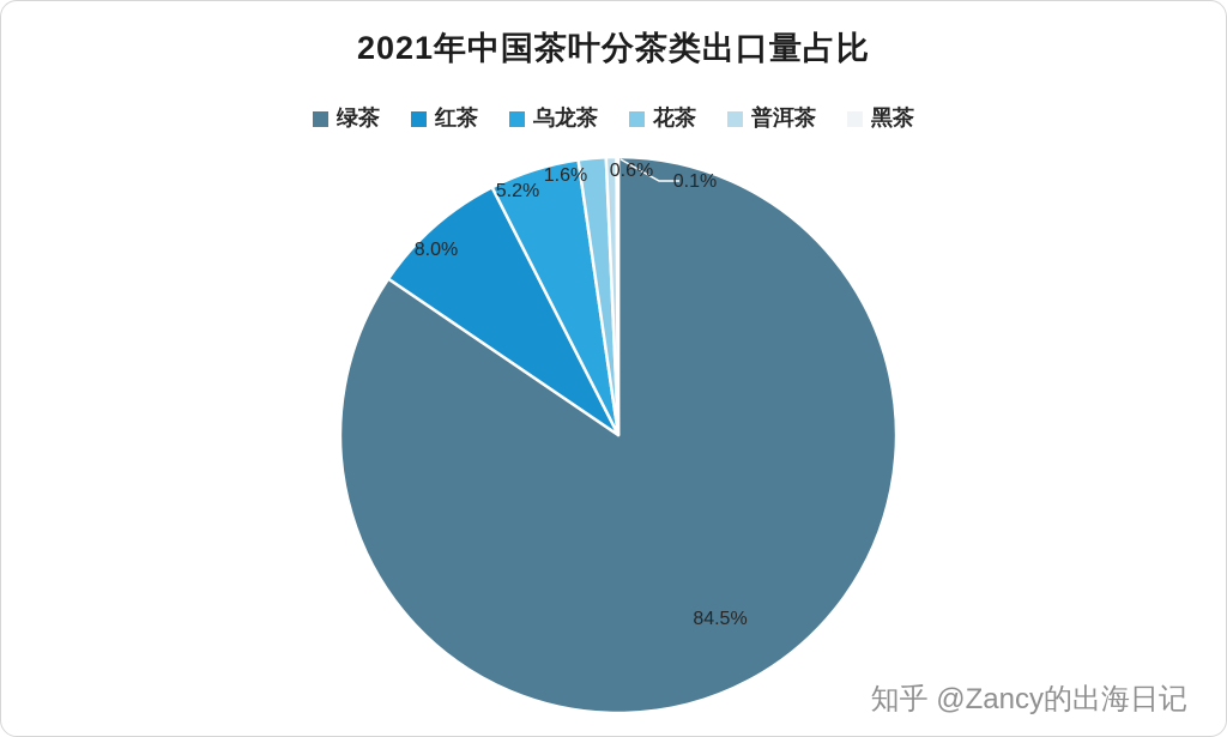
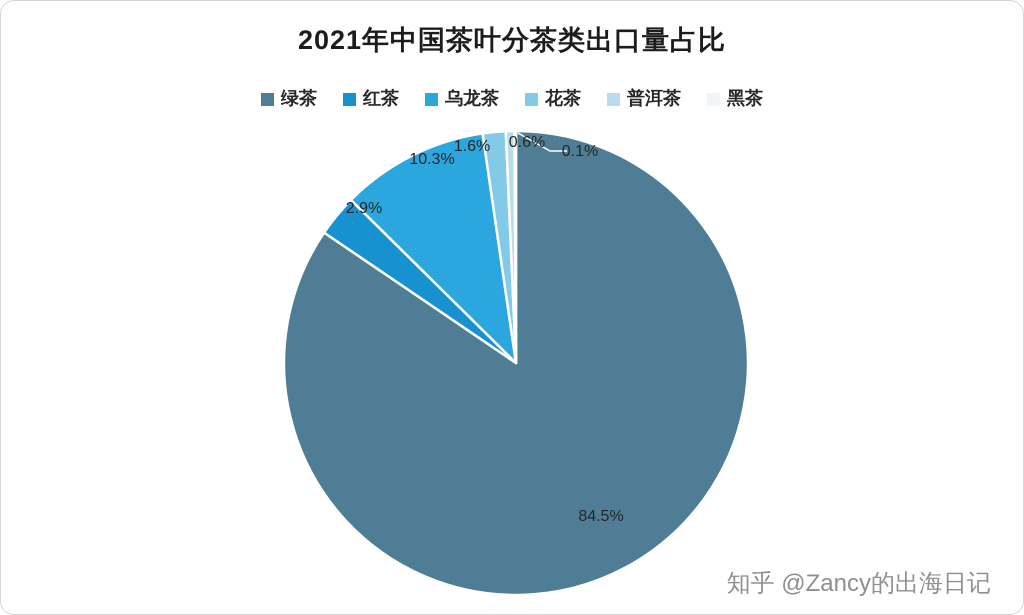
红茶: 8.0% -> 2.9%
乌龙茶: 5.2% -> 10.3%
